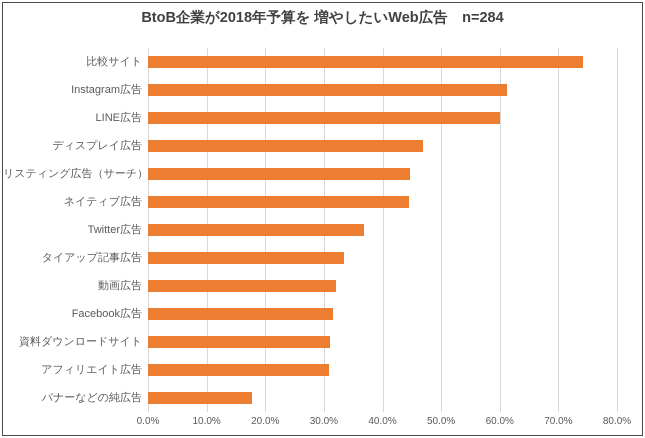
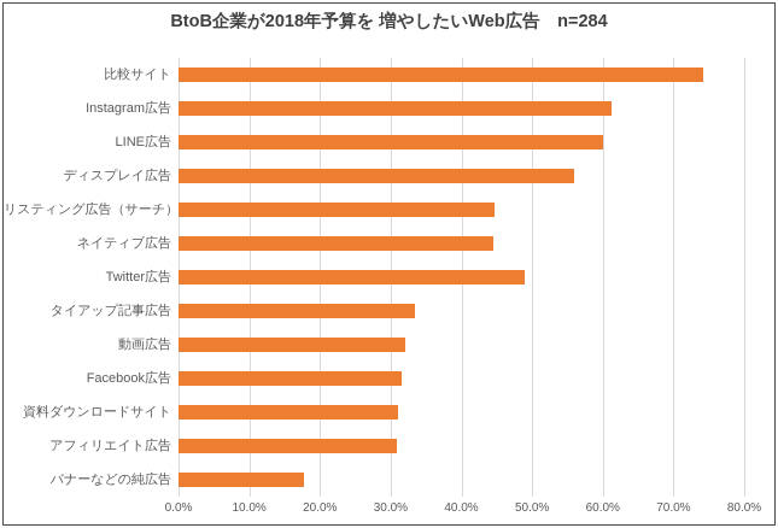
ディスプレイ広告: 47% -> 56%
Twitter広告: 37% -> 49%
